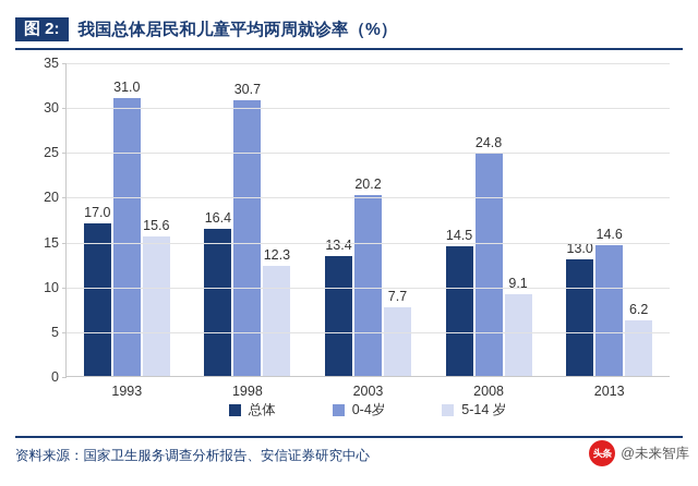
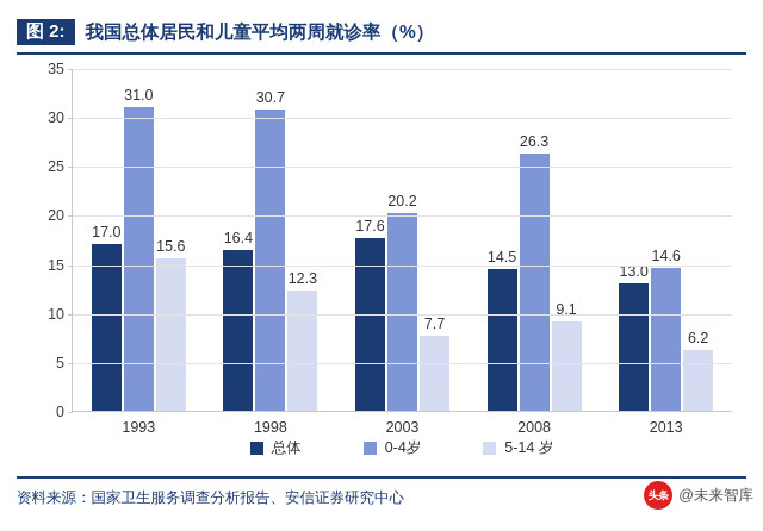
总体/2003: 13.4 -> 17.6
0-4岁/2008: 24.8 -> 26.3
